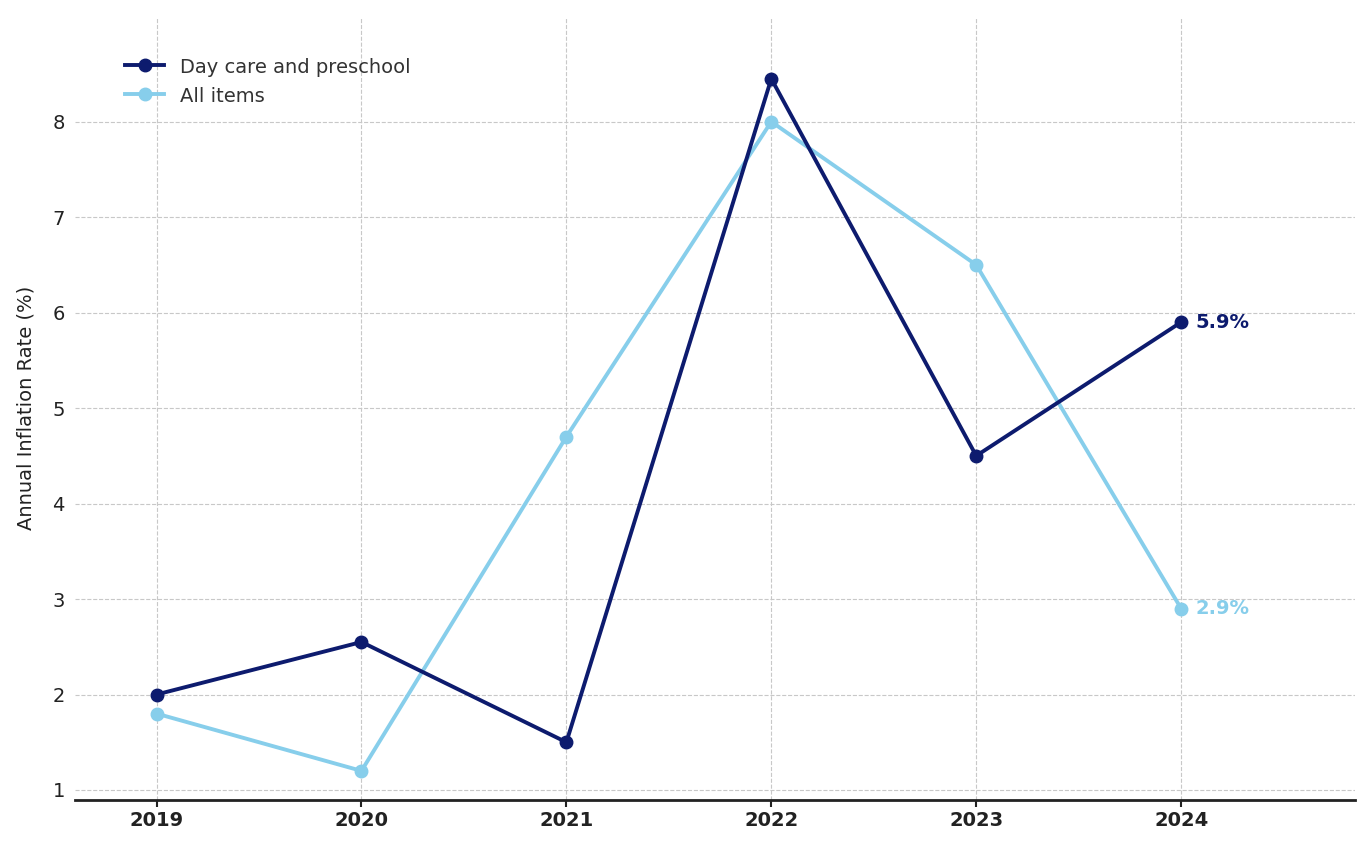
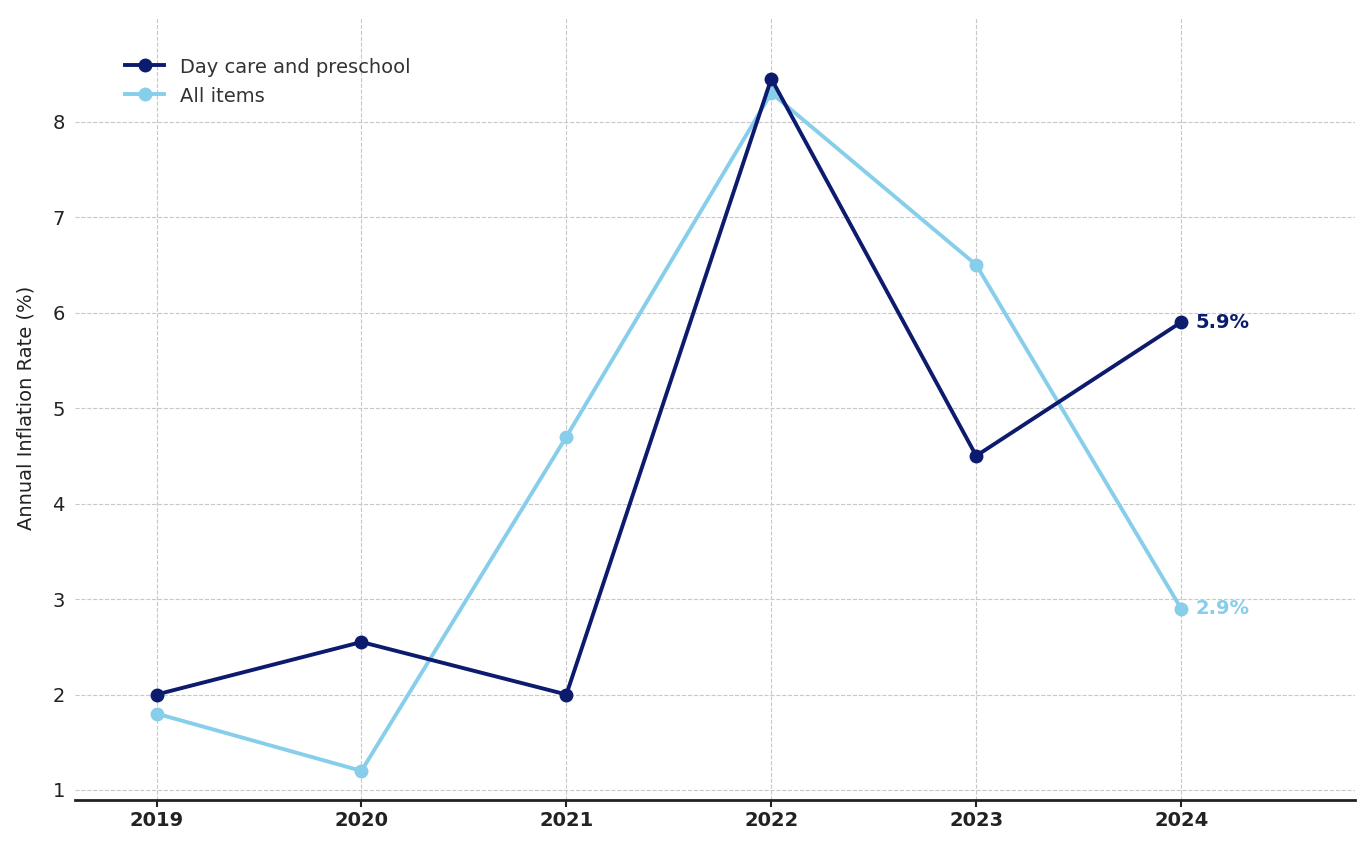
Day care and preschool/2021: 1.50 -> 2.00
All items/2022: 8.0 -> 8.3
